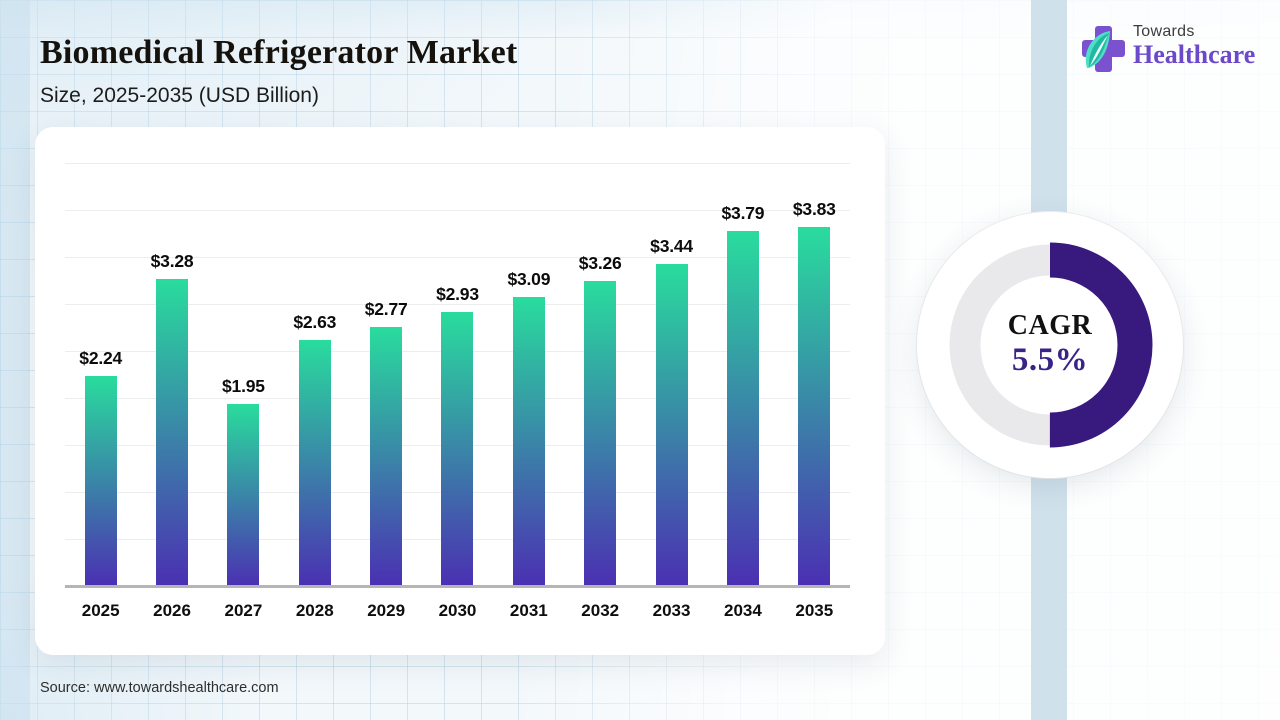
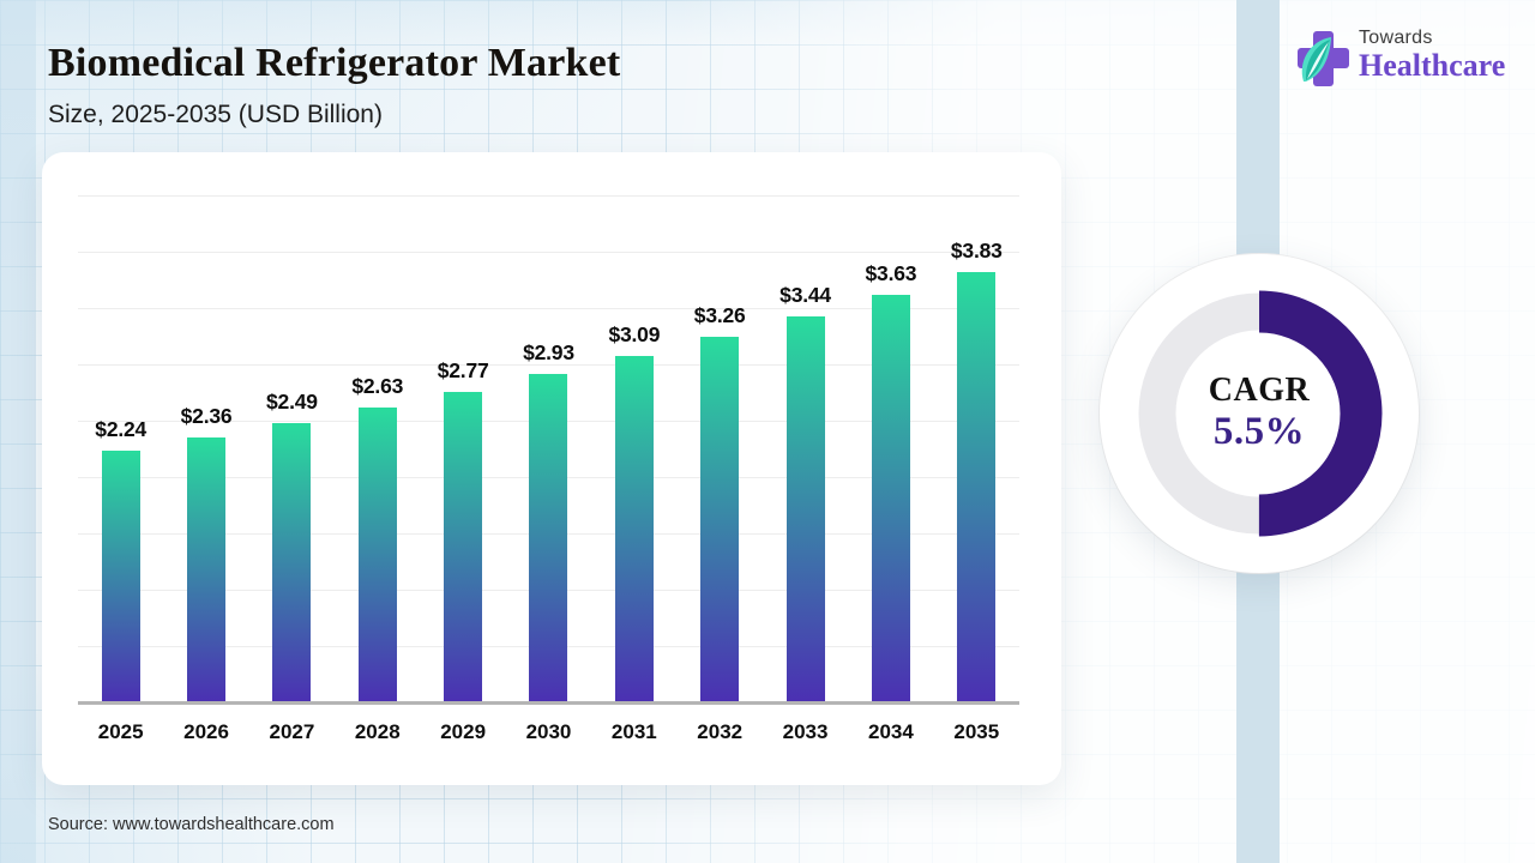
2026: $3.28 -> $2.36
2027: $1.95 -> $2.49
2034: $3.79 -> $3.63
